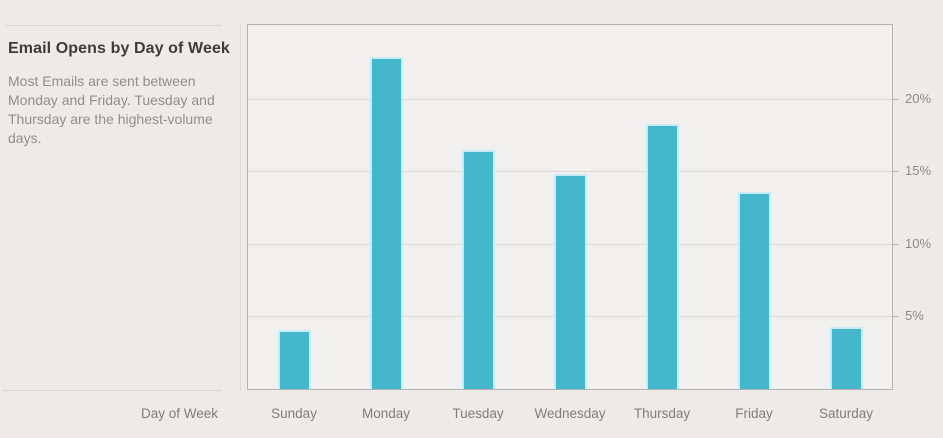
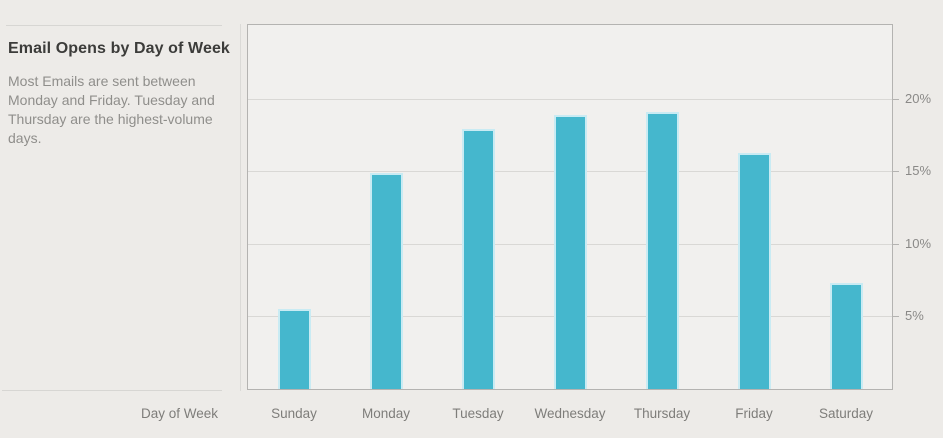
Sunday: 4.1% -> 5.5%
Monday: 22.9% -> 14.9%
Tuesday: 16.5% -> 17.9%
Wednesday: 14.8% -> 18.9%
Thursday: 18.3% -> 19.1%
Friday: 13.6% -> 16.3%
Saturday: 4.3% -> 7.3%
